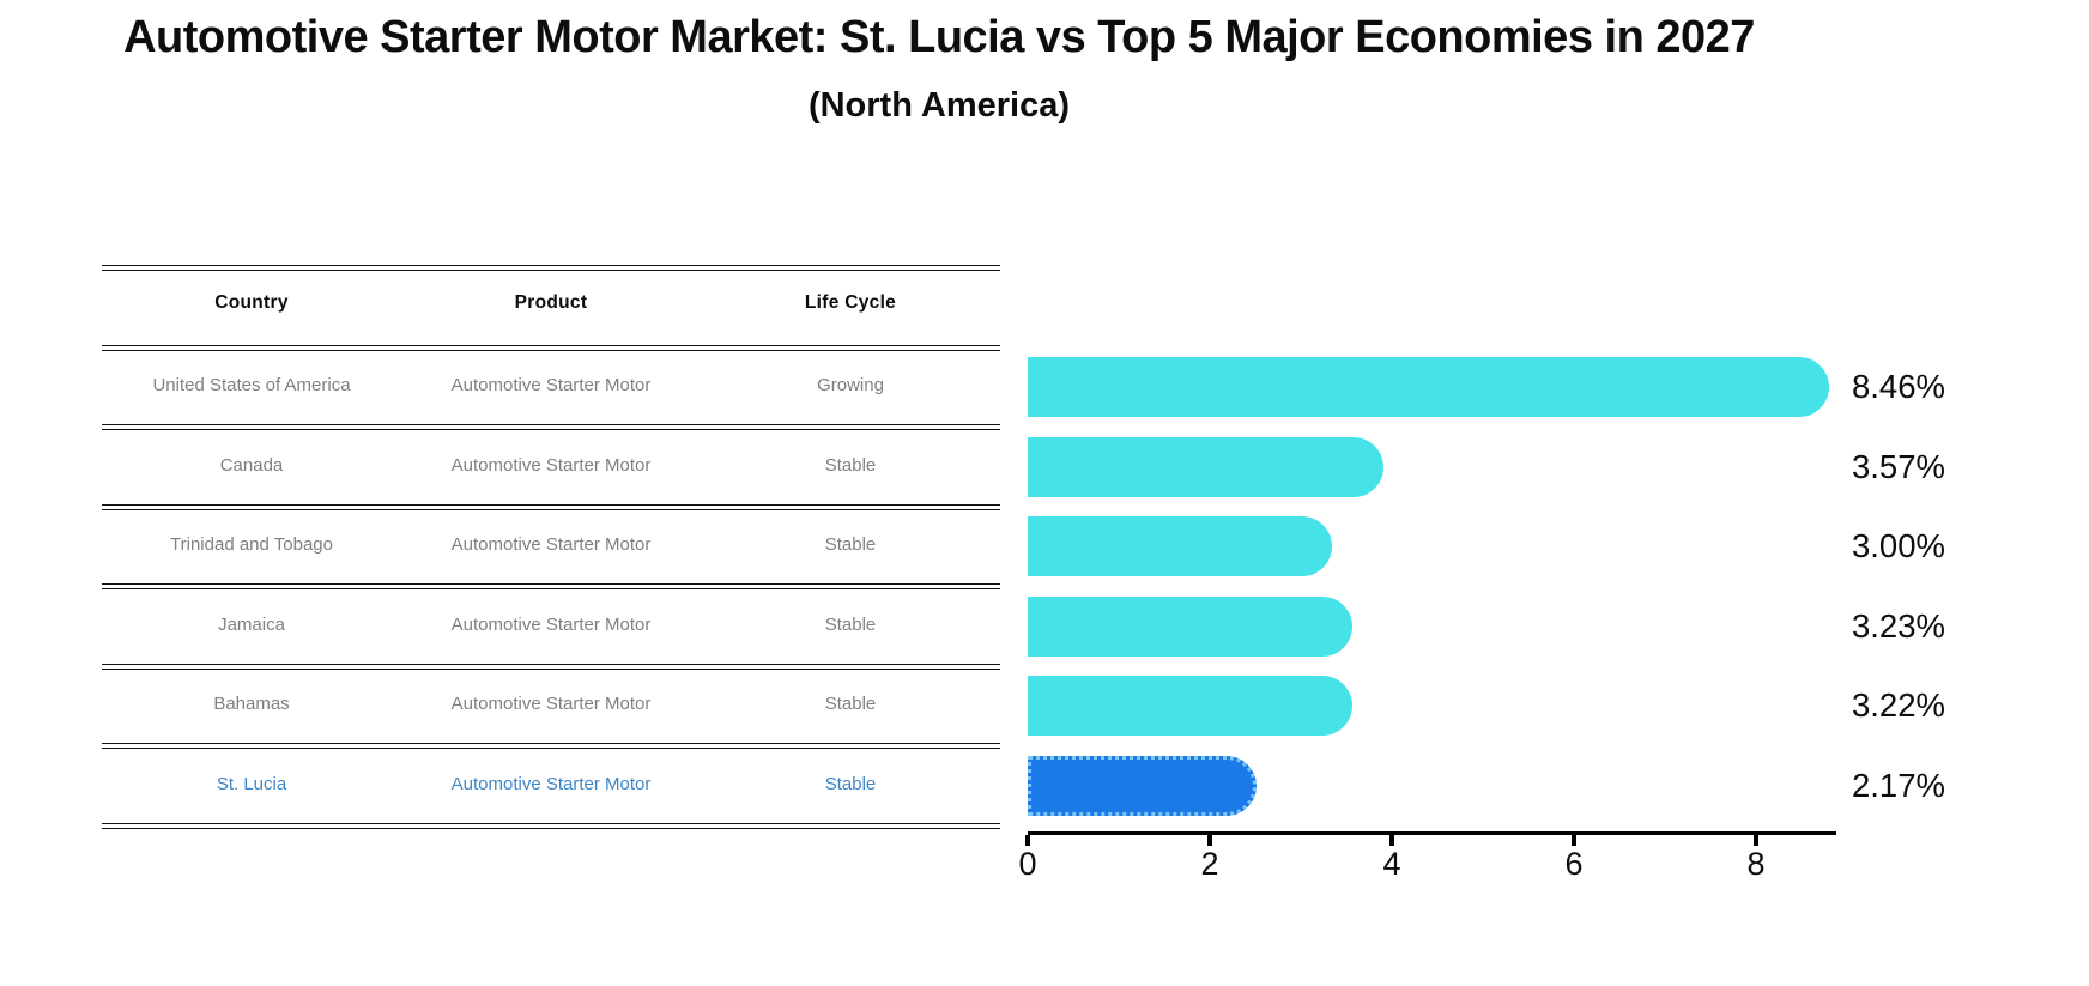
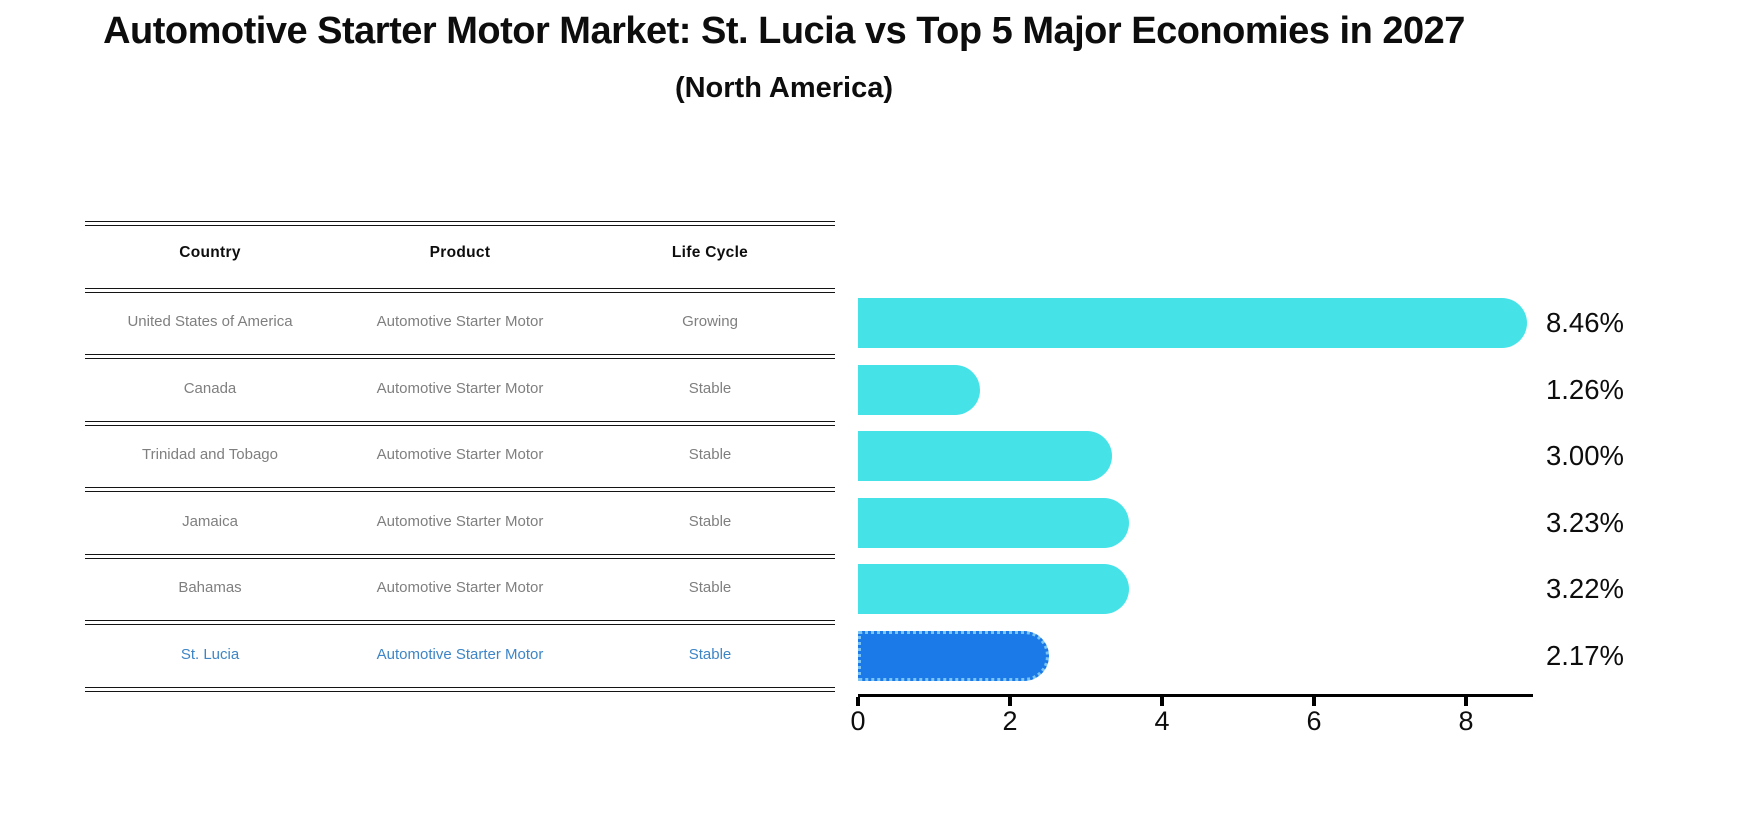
Canada: 3.57% -> 1.26%
